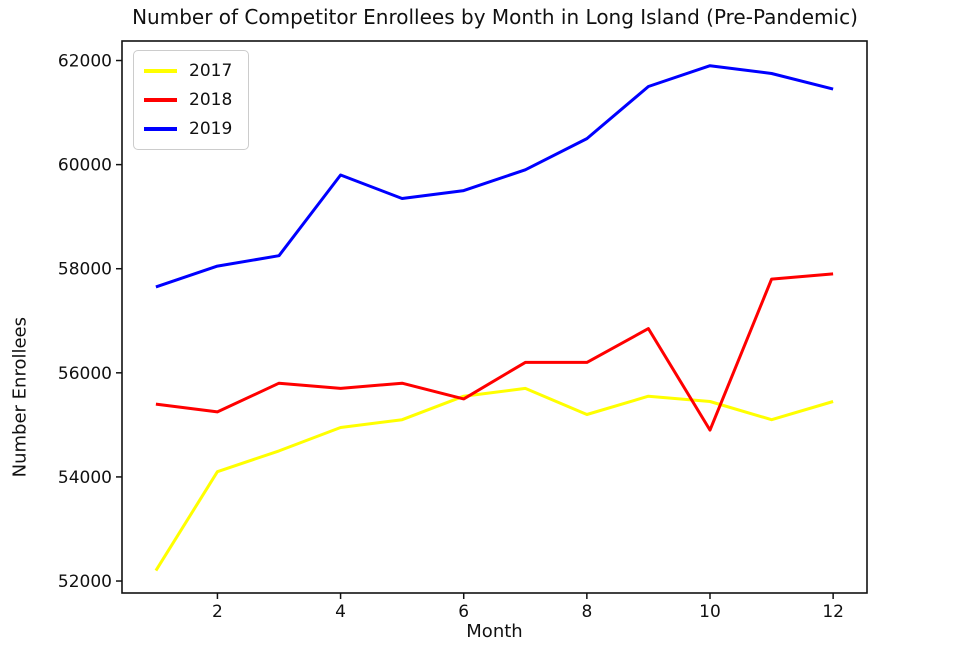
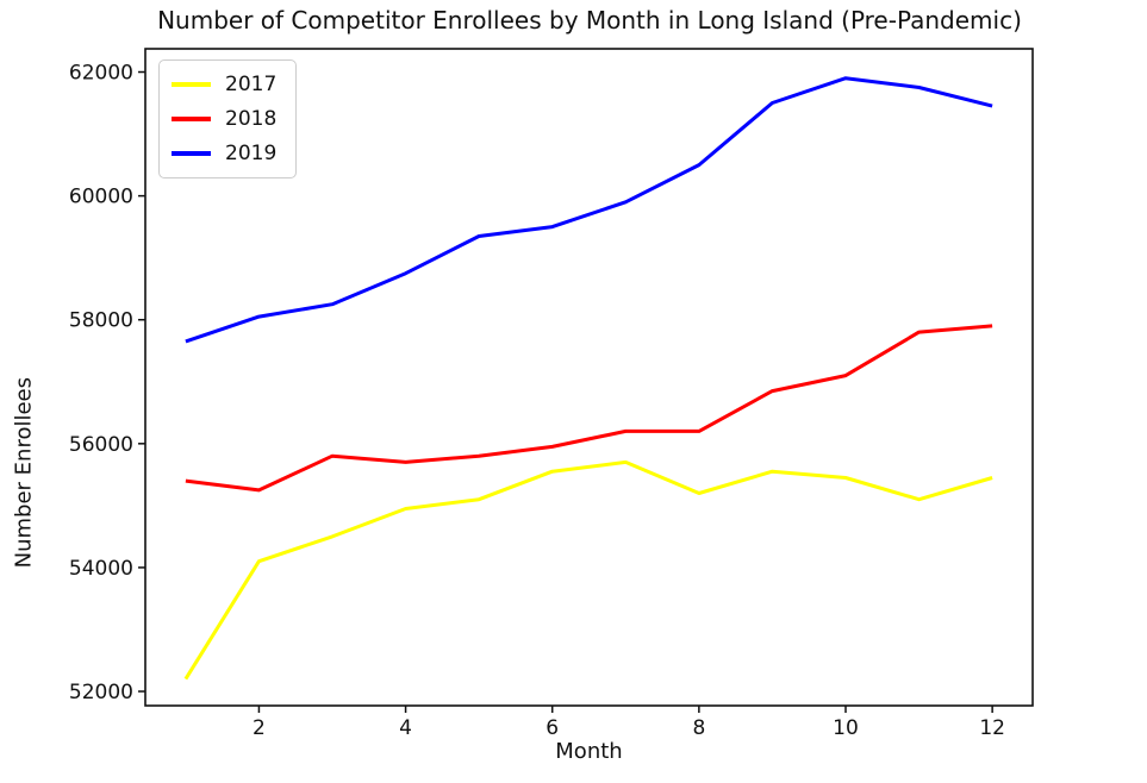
2019/4: 59800 -> 58800
2018/6: 55500 -> 56000
2018/10: 54900 -> 57100
